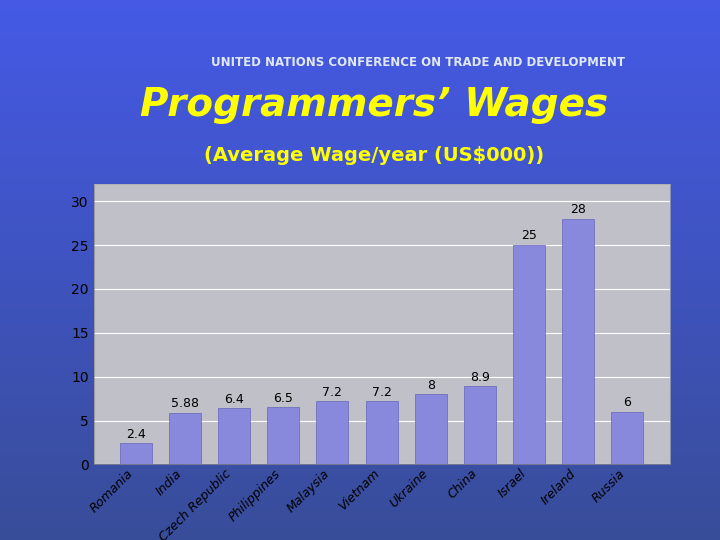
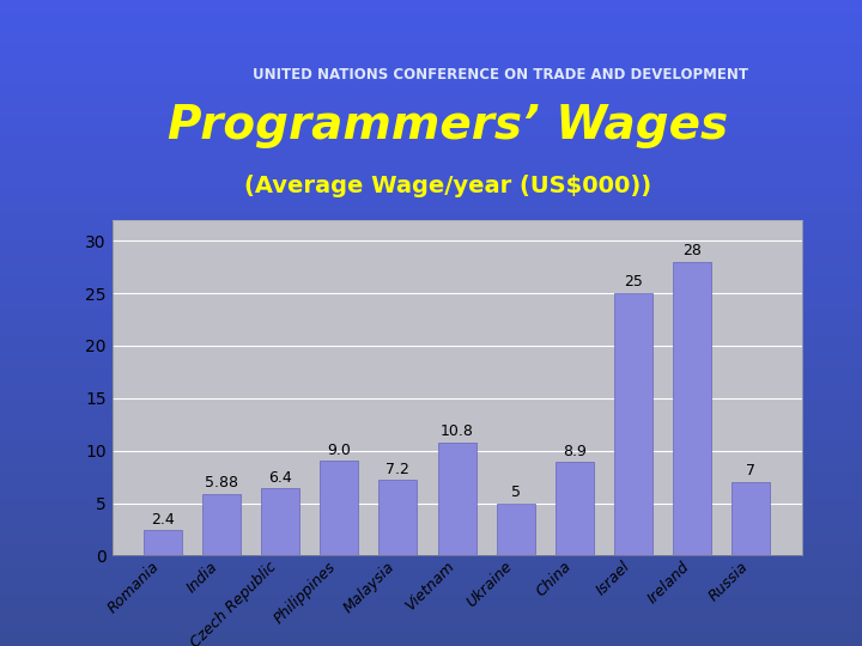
Philippines: 6.5 -> 9.0
Vietnam: 7.2 -> 10.8
Ukraine: 8 -> 5
Russia: 6 -> 7
